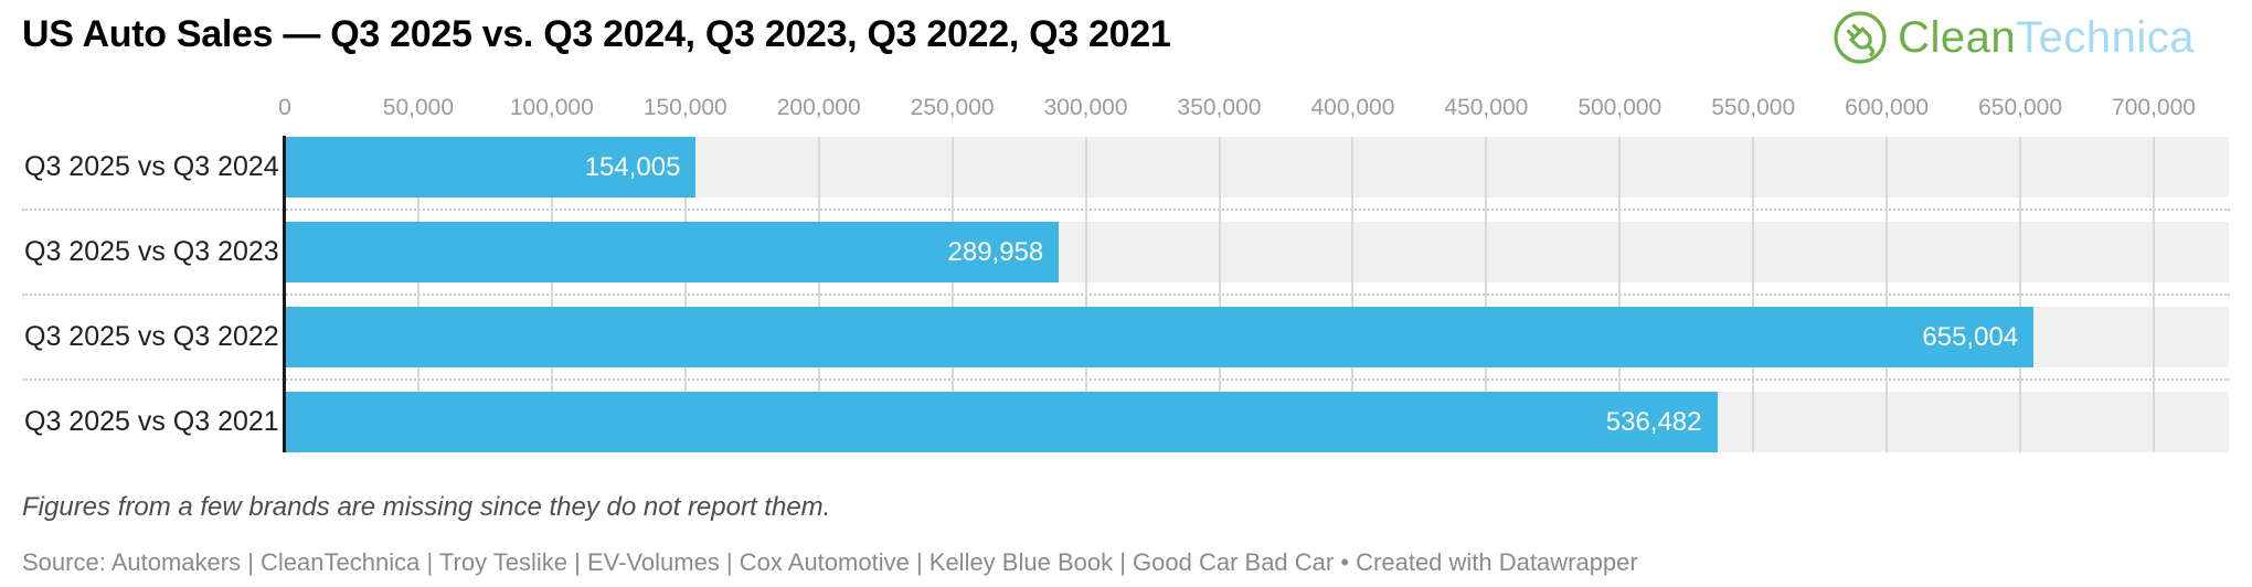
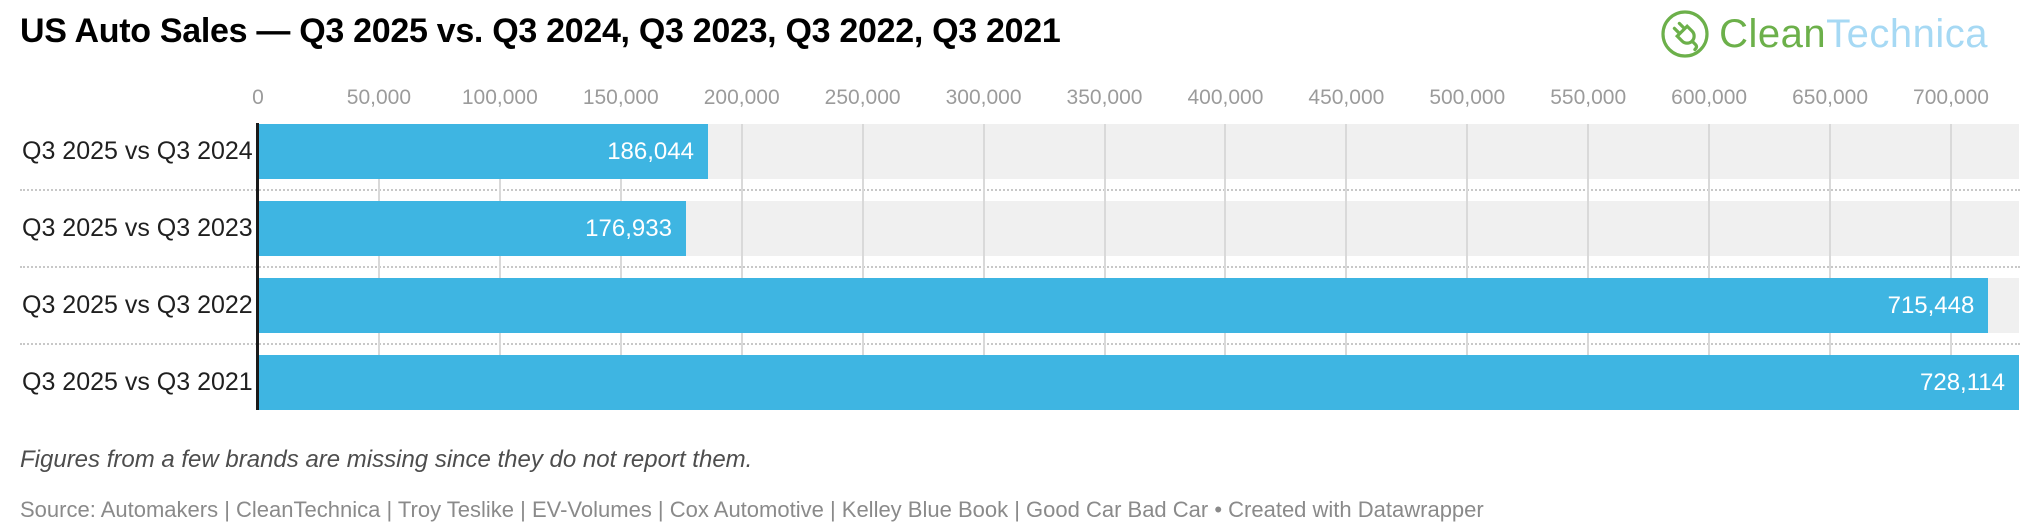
Q3 2025 vs Q3 2024: 154,005 -> 186,044
Q3 2025 vs Q3 2023: 289,958 -> 176,933
Q3 2025 vs Q3 2022: 655,004 -> 715,448
Q3 2025 vs Q3 2021: 536,482 -> 728,114
